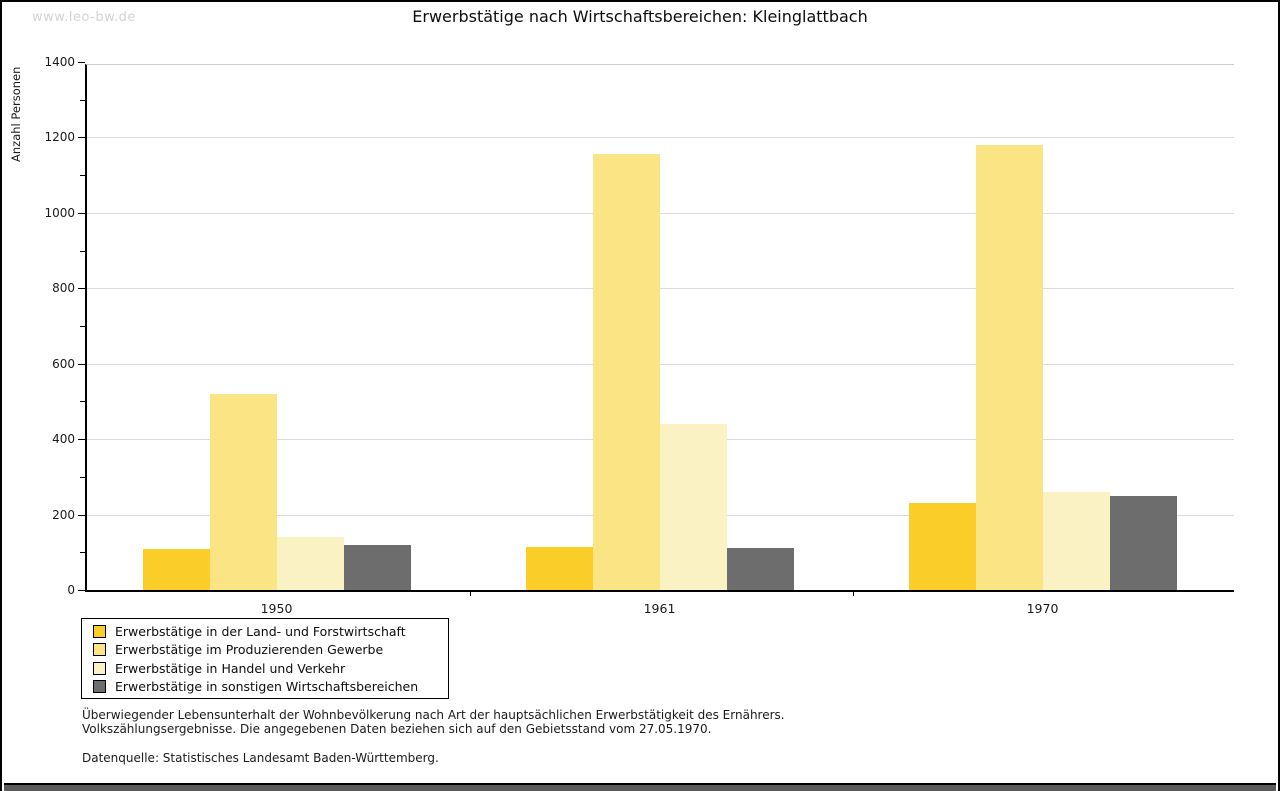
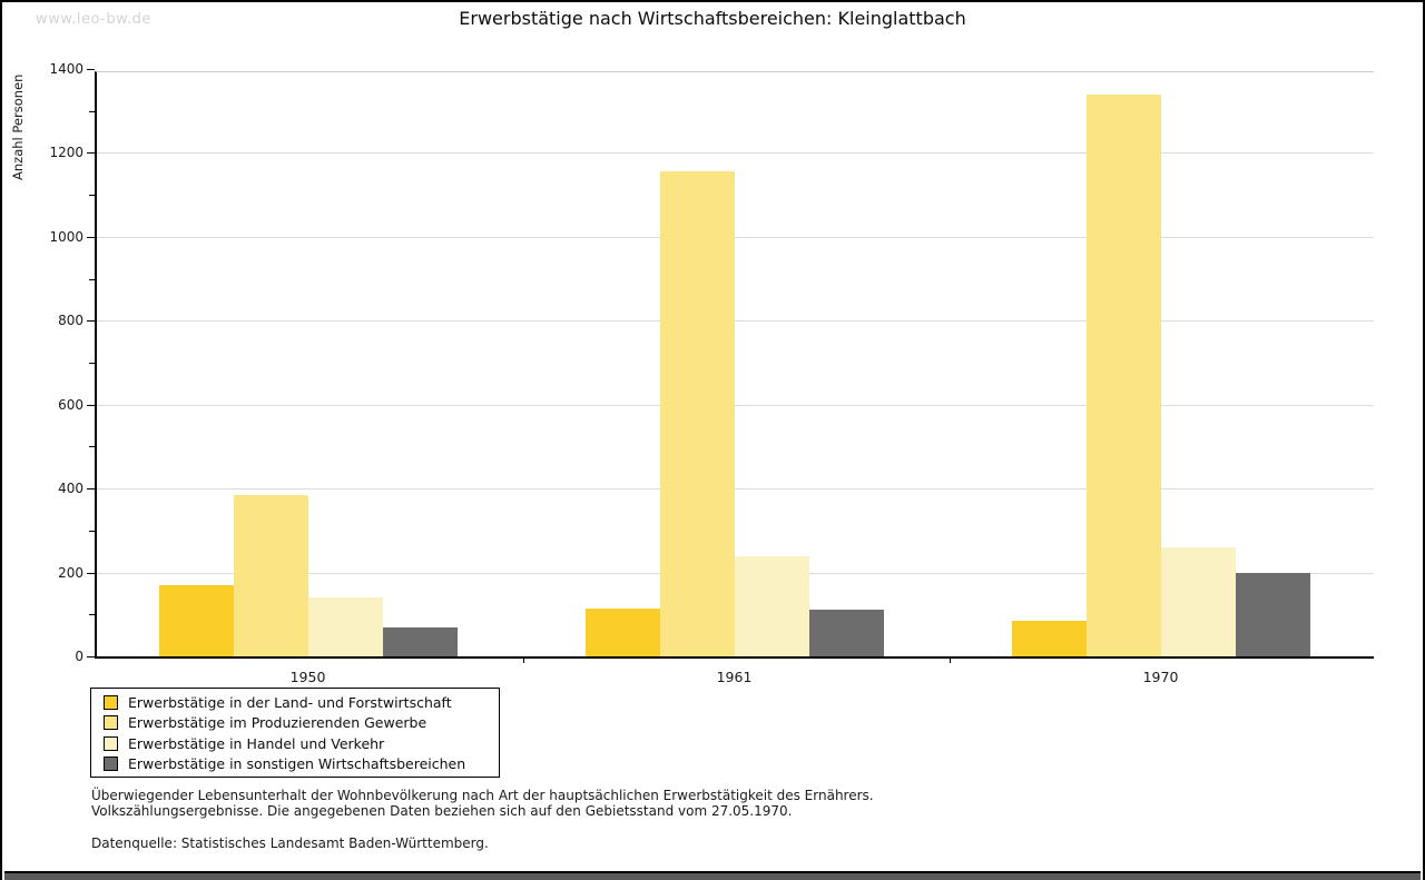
Erwerbstätige in der Land- und Forstwirtschaft/1950: 110 -> 170
Erwerbstätige im Produzierenden Gewerbe/1950: 520 -> 380
Erwerbstätige in sonstigen Wirtschaftsbereichen/1950: 120 -> 70
Erwerbstätige in Handel und Verkehr/1961: 440 -> 240
Erwerbstätige in der Land- und Forstwirtschaft/1970: 230 -> 80
Erwerbstätige im Produzierenden Gewerbe/1970: 1180 -> 1340
Erwerbstätige in sonstigen Wirtschaftsbereichen/1970: 250 -> 200
